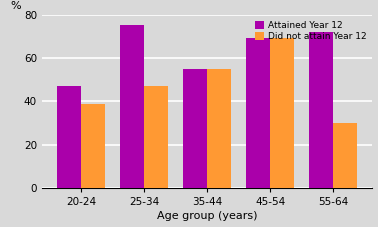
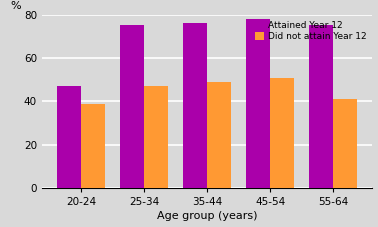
Attained Year 12/35-44: 55 -> 76
Did not attain Year 12/35-44: 55 -> 49
Attained Year 12/45-54: 69 -> 78
Did not attain Year 12/45-54: 69 -> 51
Attained Year 12/55-64: 72 -> 75
Did not attain Year 12/55-64: 30 -> 41
